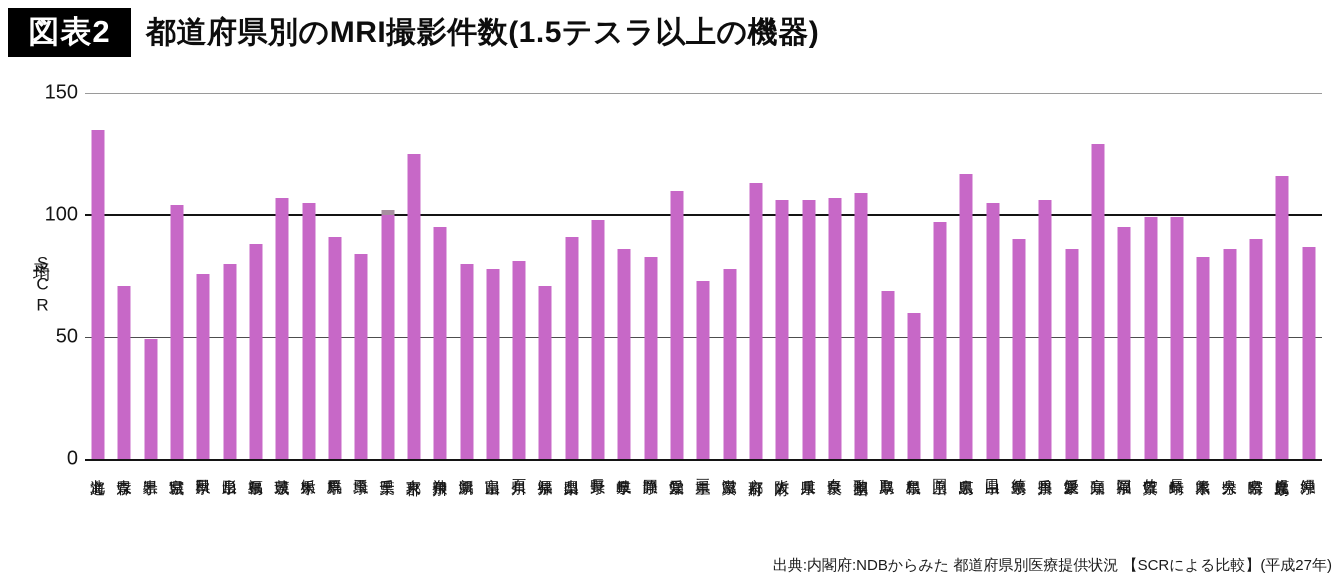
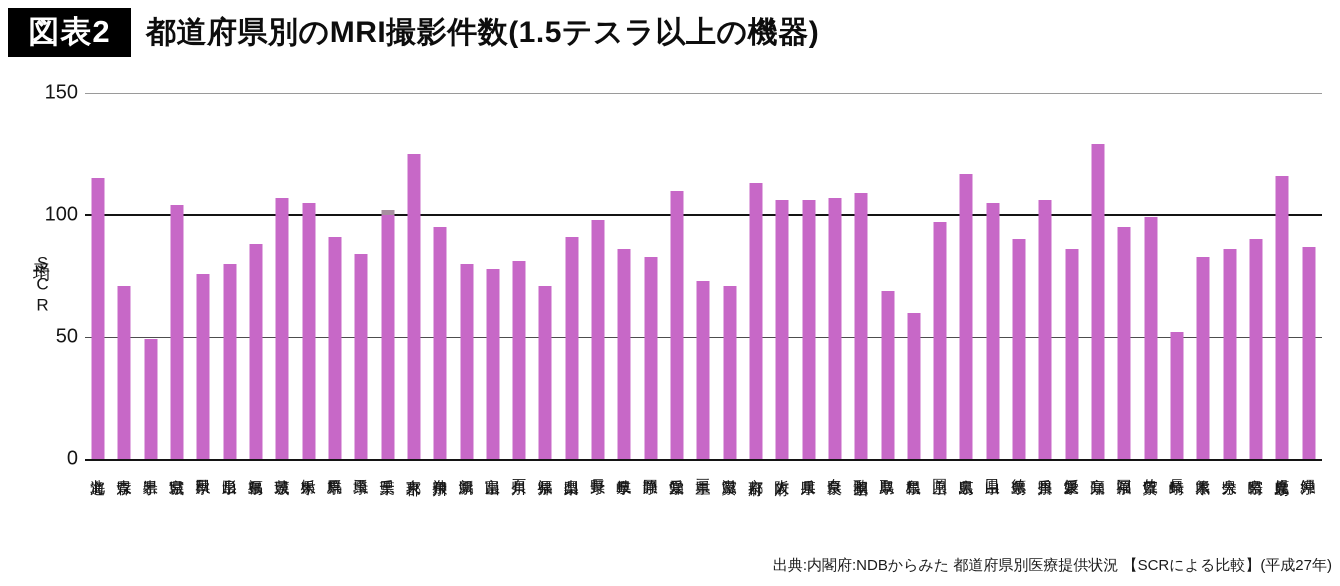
北海道: 135 -> 115
滋賀県: 78 -> 71
長崎県: 99 -> 52
